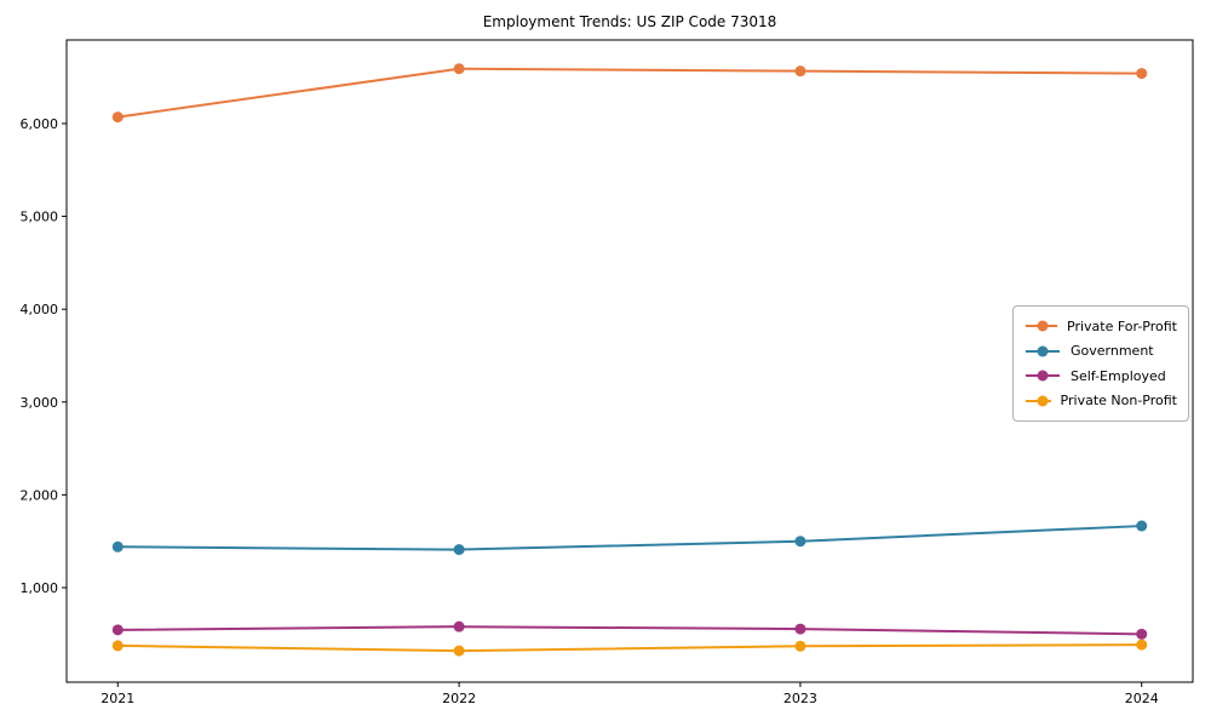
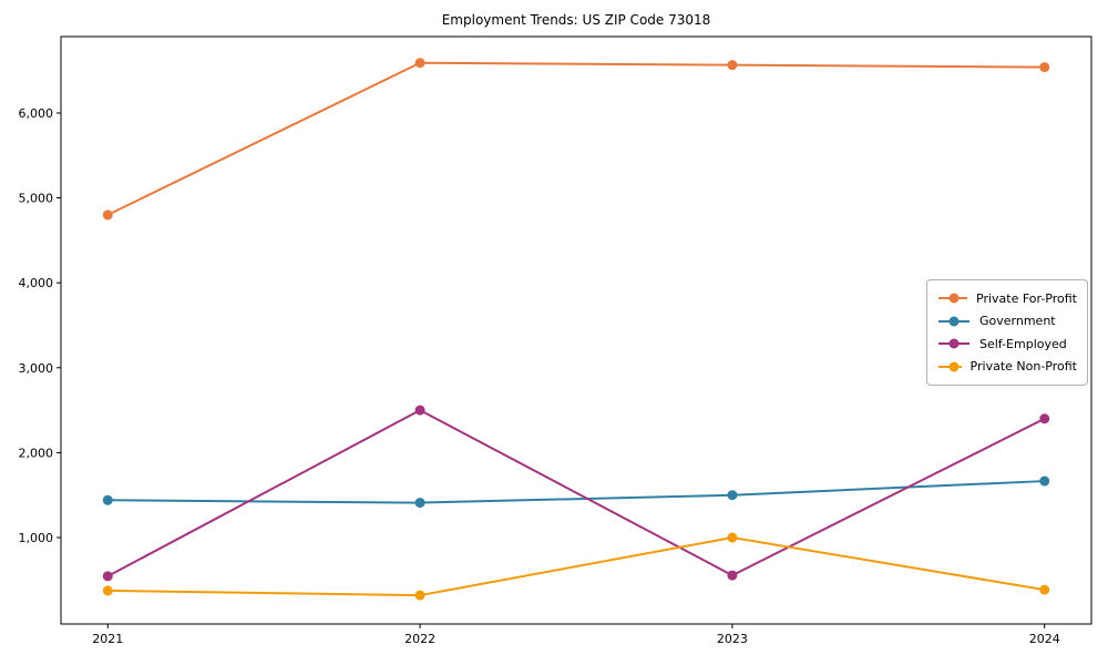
Private For-Profit/2021: 6100 -> 4800
Self-Employed/2022: 600 -> 2500
Private Non-Profit/2023: 400 -> 1000
Self-Employed/2024: 500 -> 2400
